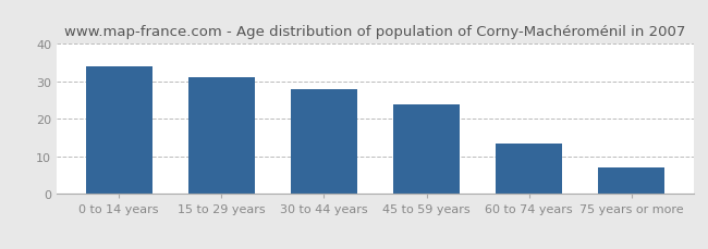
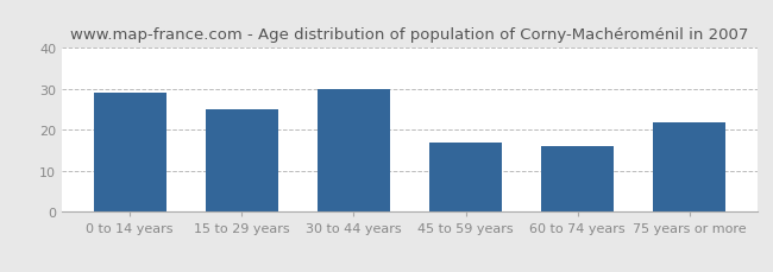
0 to 14 years: 34.0 -> 29.0
15 to 29 years: 31.0 -> 25.0
30 to 44 years: 28.0 -> 30.0
45 to 59 years: 24.0 -> 17.0
60 to 74 years: 13.5 -> 16.0
75 years or more: 7.0 -> 22.0
